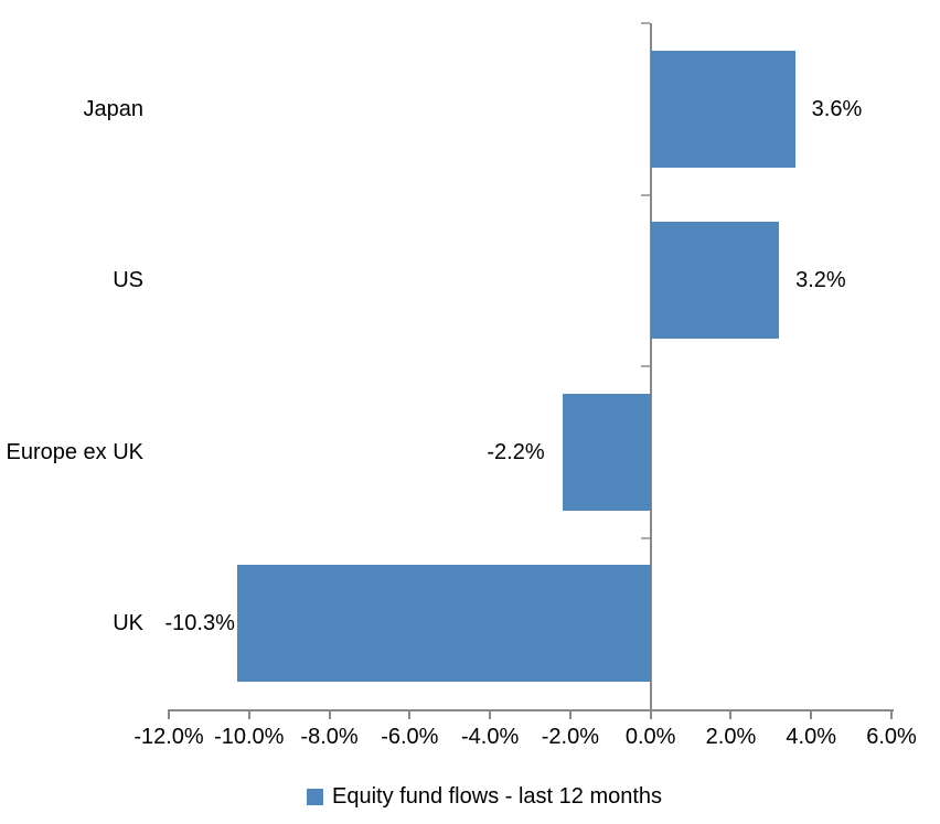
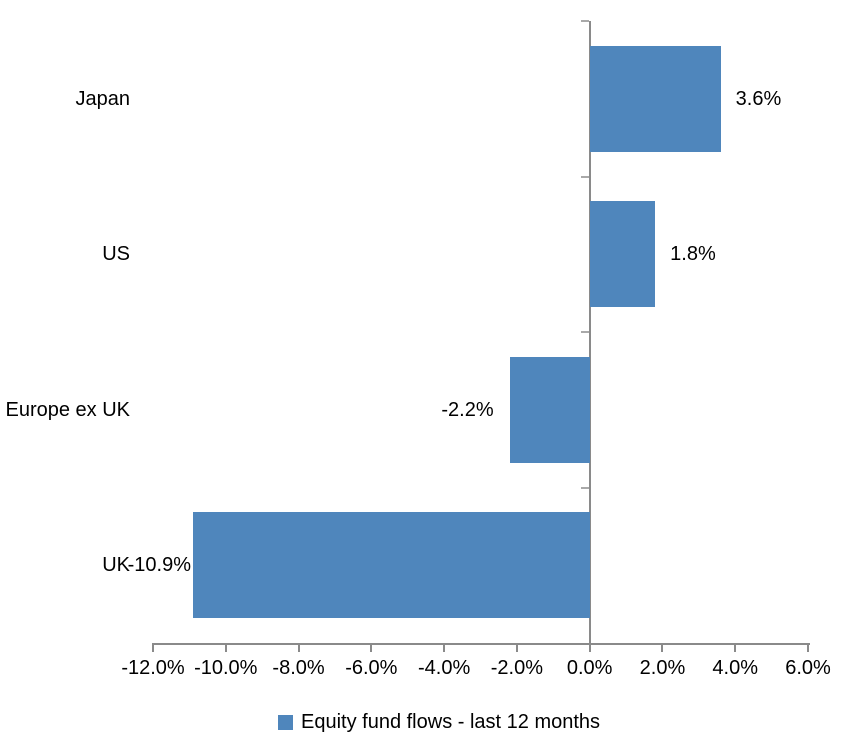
US: 3.2% -> 1.8%
UK: -10.3% -> -10.9%
